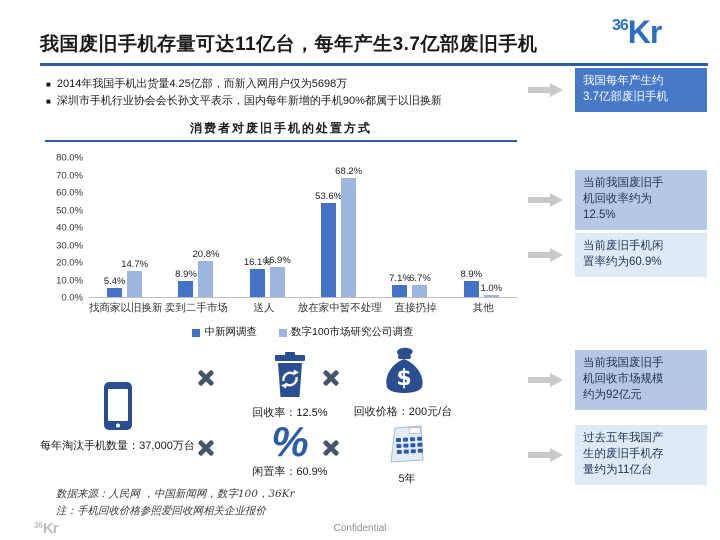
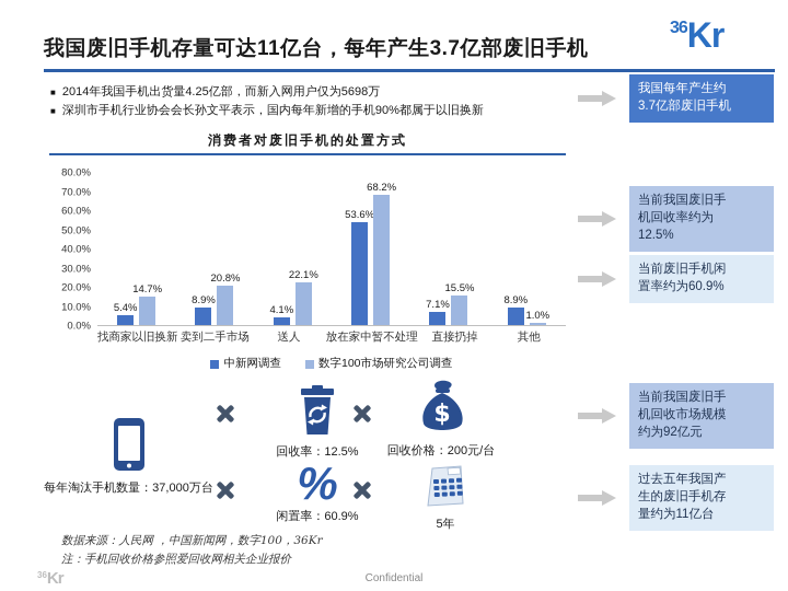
中新网调查/送人: 16.1% -> 4.1%
数字100市场研究公司调查/送人: 16.9% -> 22.1%
数字100市场研究公司调查/直接扔掉: 6.7% -> 15.5%
